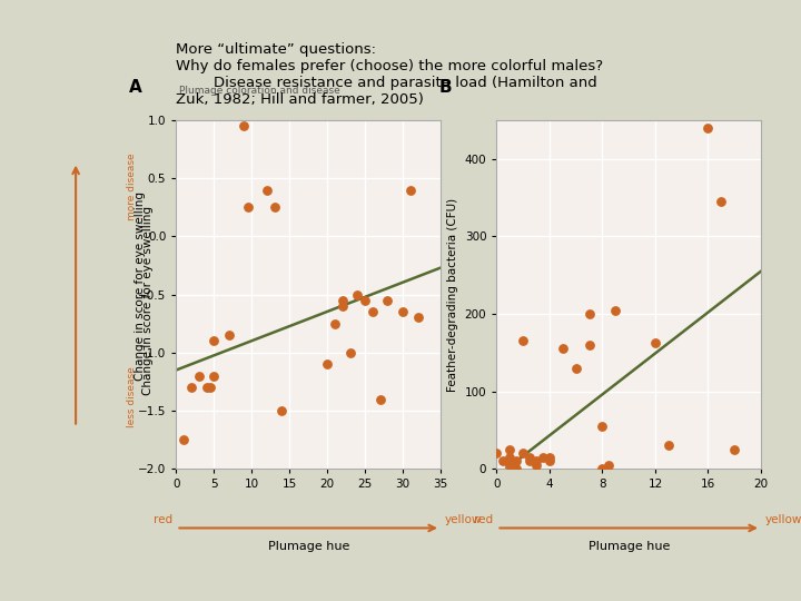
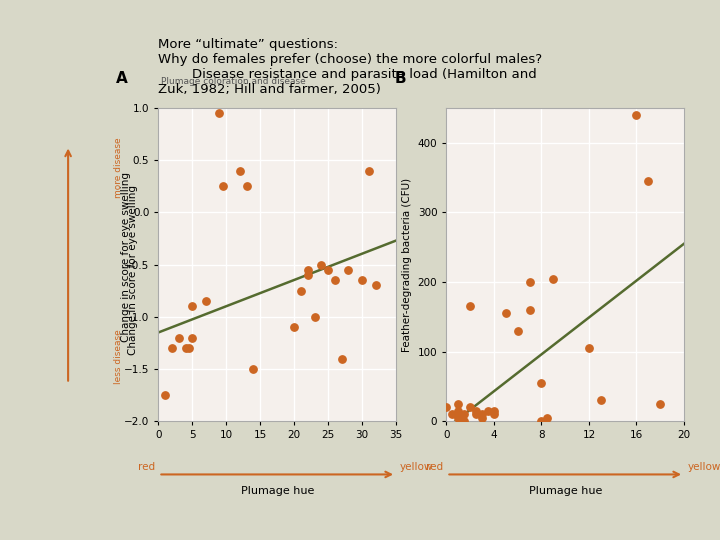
12: 162 -> 105
